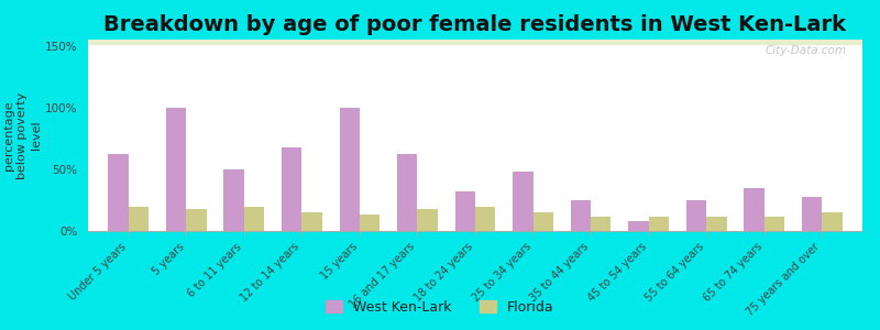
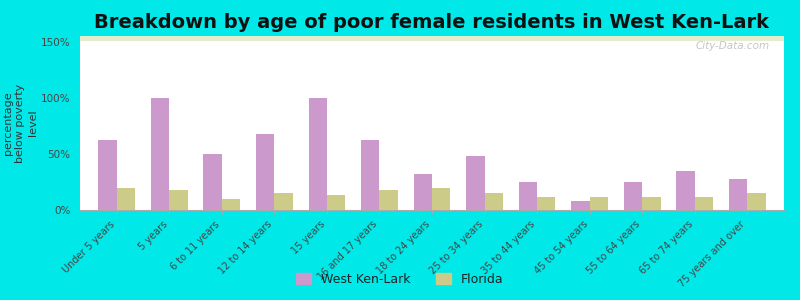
Florida/6 to 11 years: 20% -> 10%
